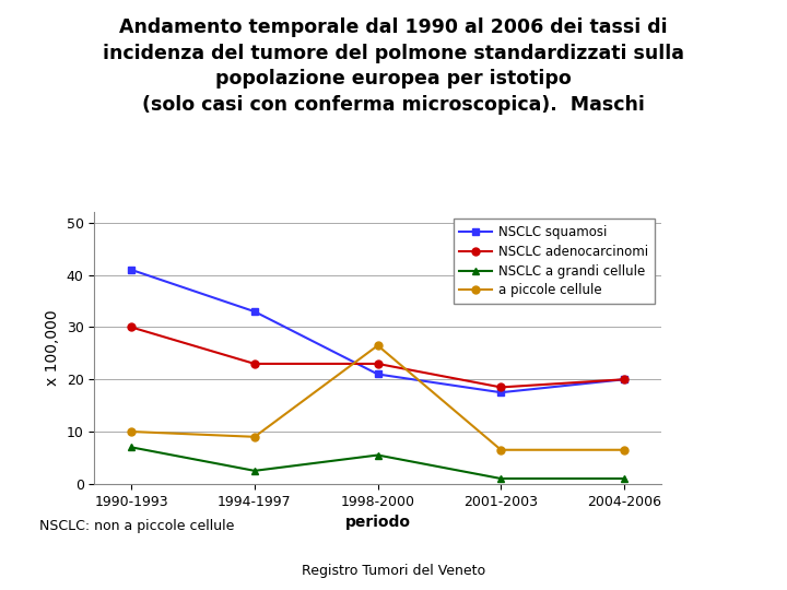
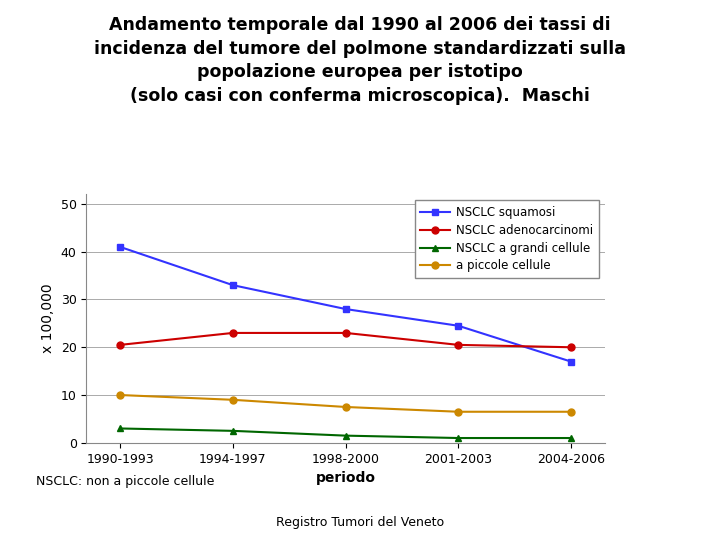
NSCLC adenocarcinomi/1990-1993: 30.0 -> 20.5
NSCLC a grandi cellule/1990-1993: 7.0 -> 3.0
NSCLC squamosi/1998-2000: 21.0 -> 28.0
NSCLC a grandi cellule/1998-2000: 5.5 -> 1.5
a piccole cellule/1998-2000: 26.5 -> 7.5
NSCLC squamosi/2001-2003: 17.5 -> 24.5
NSCLC adenocarcinomi/2001-2003: 18.5 -> 20.5
NSCLC squamosi/2004-2006: 20.0 -> 17.0
